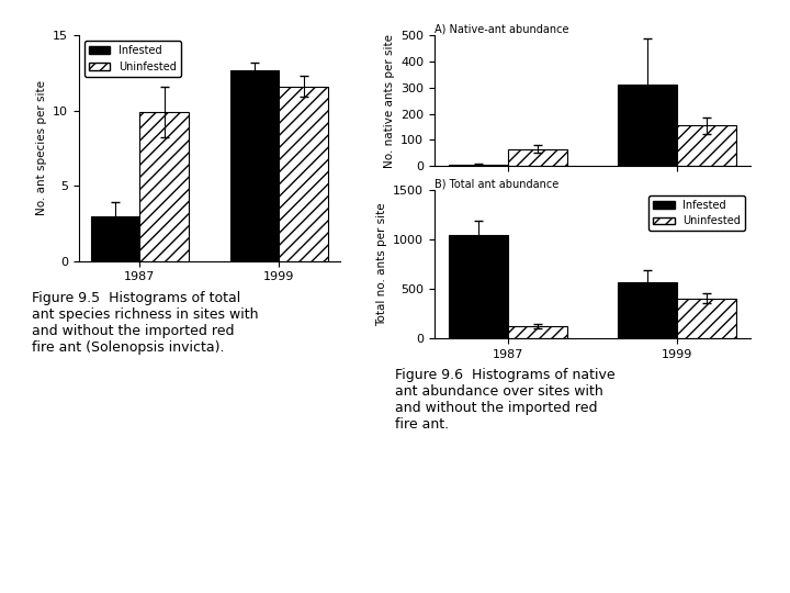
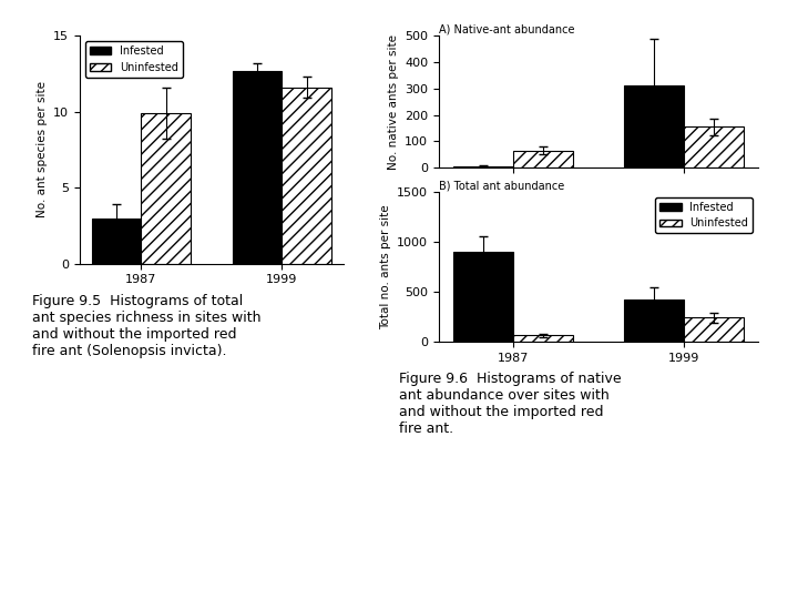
B) Total ant abundance/Infested/1987: 1040 -> 900
B) Total ant abundance/Uninfested/1987: 120 -> 60
B) Total ant abundance/Infested/1999: 560 -> 420
B) Total ant abundance/Uninfested/1999: 400 -> 240
